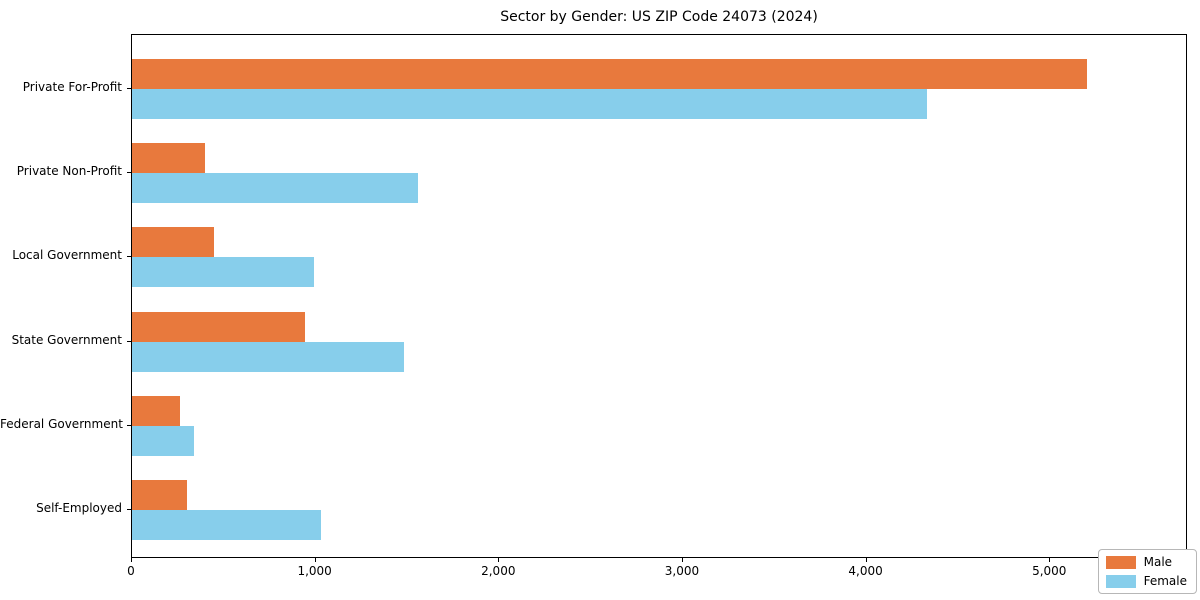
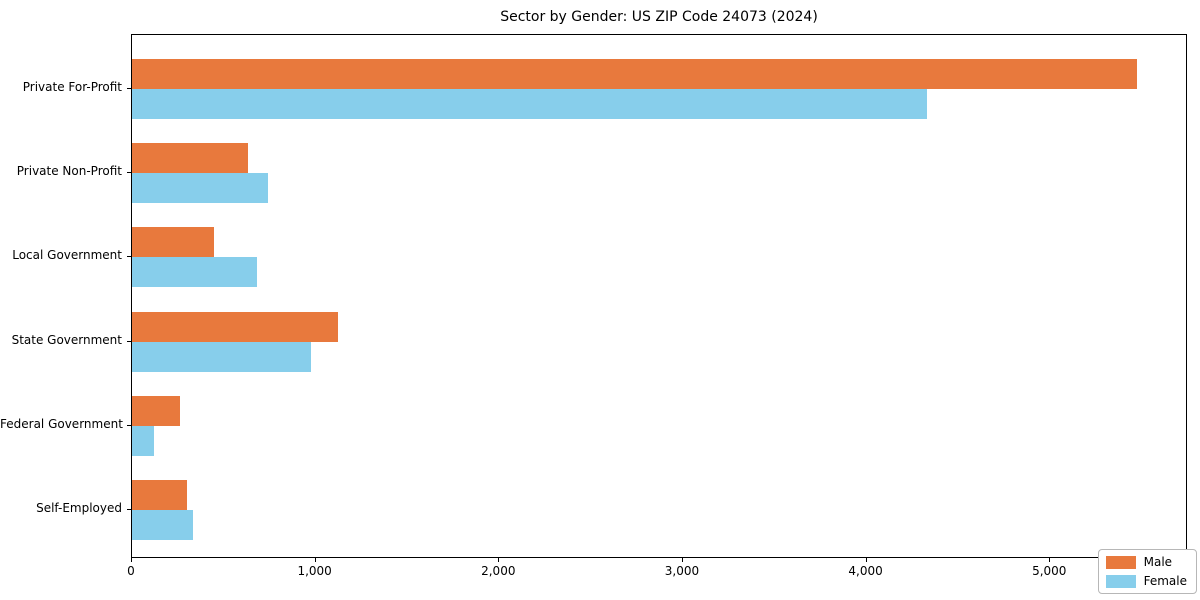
Male/Private For-Profit: 5200 -> 5470
Male/Private Non-Profit: 400 -> 630
Female/Private Non-Profit: 1560 -> 740
Female/Local Government: 990 -> 680
Male/State Government: 940 -> 1120
Female/State Government: 1480 -> 980
Female/Federal Government: 340 -> 120
Female/Self-Employed: 1030 -> 330
